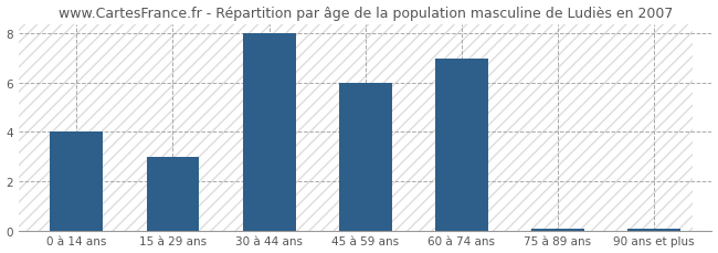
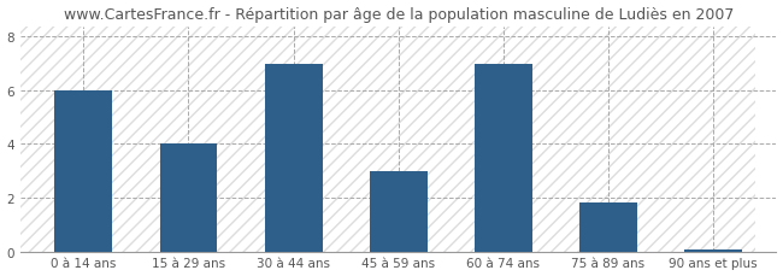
0 à 14 ans: 4.00 -> 6.00
15 à 29 ans: 3.00 -> 4.00
30 à 44 ans: 8.00 -> 7.00
45 à 59 ans: 6.00 -> 3.00
75 à 89 ans: 0.08 -> 1.80
